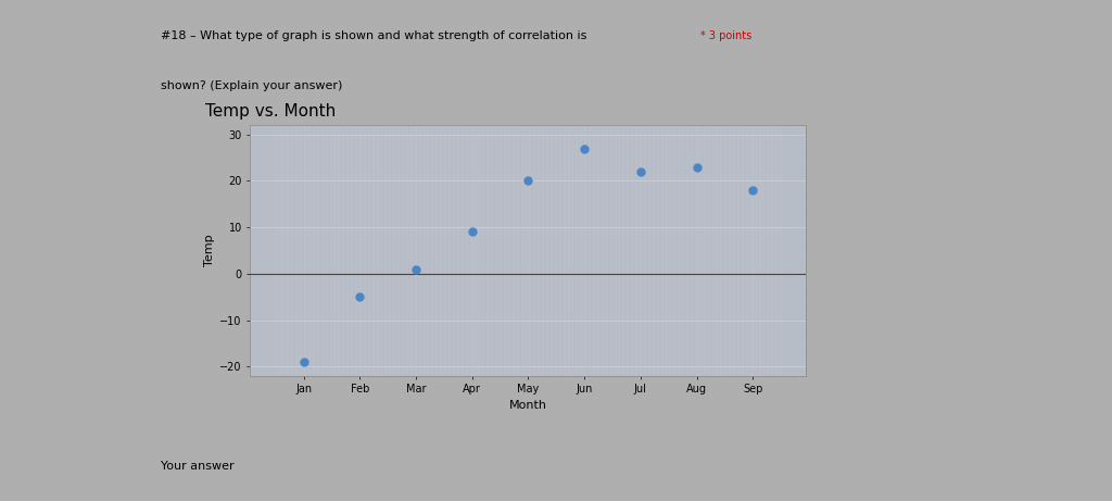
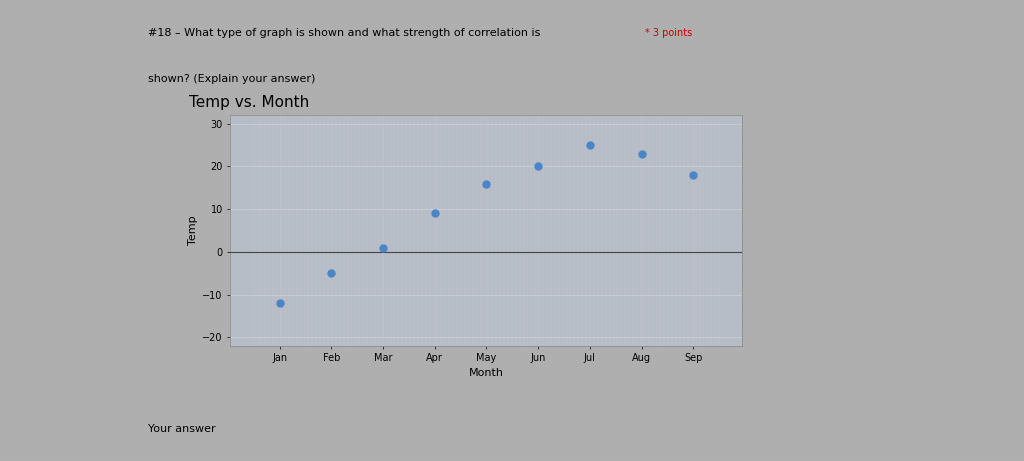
Jan: -19 -> -12
May: 20 -> 16
Jun: 27 -> 20
Jul: 22 -> 25
